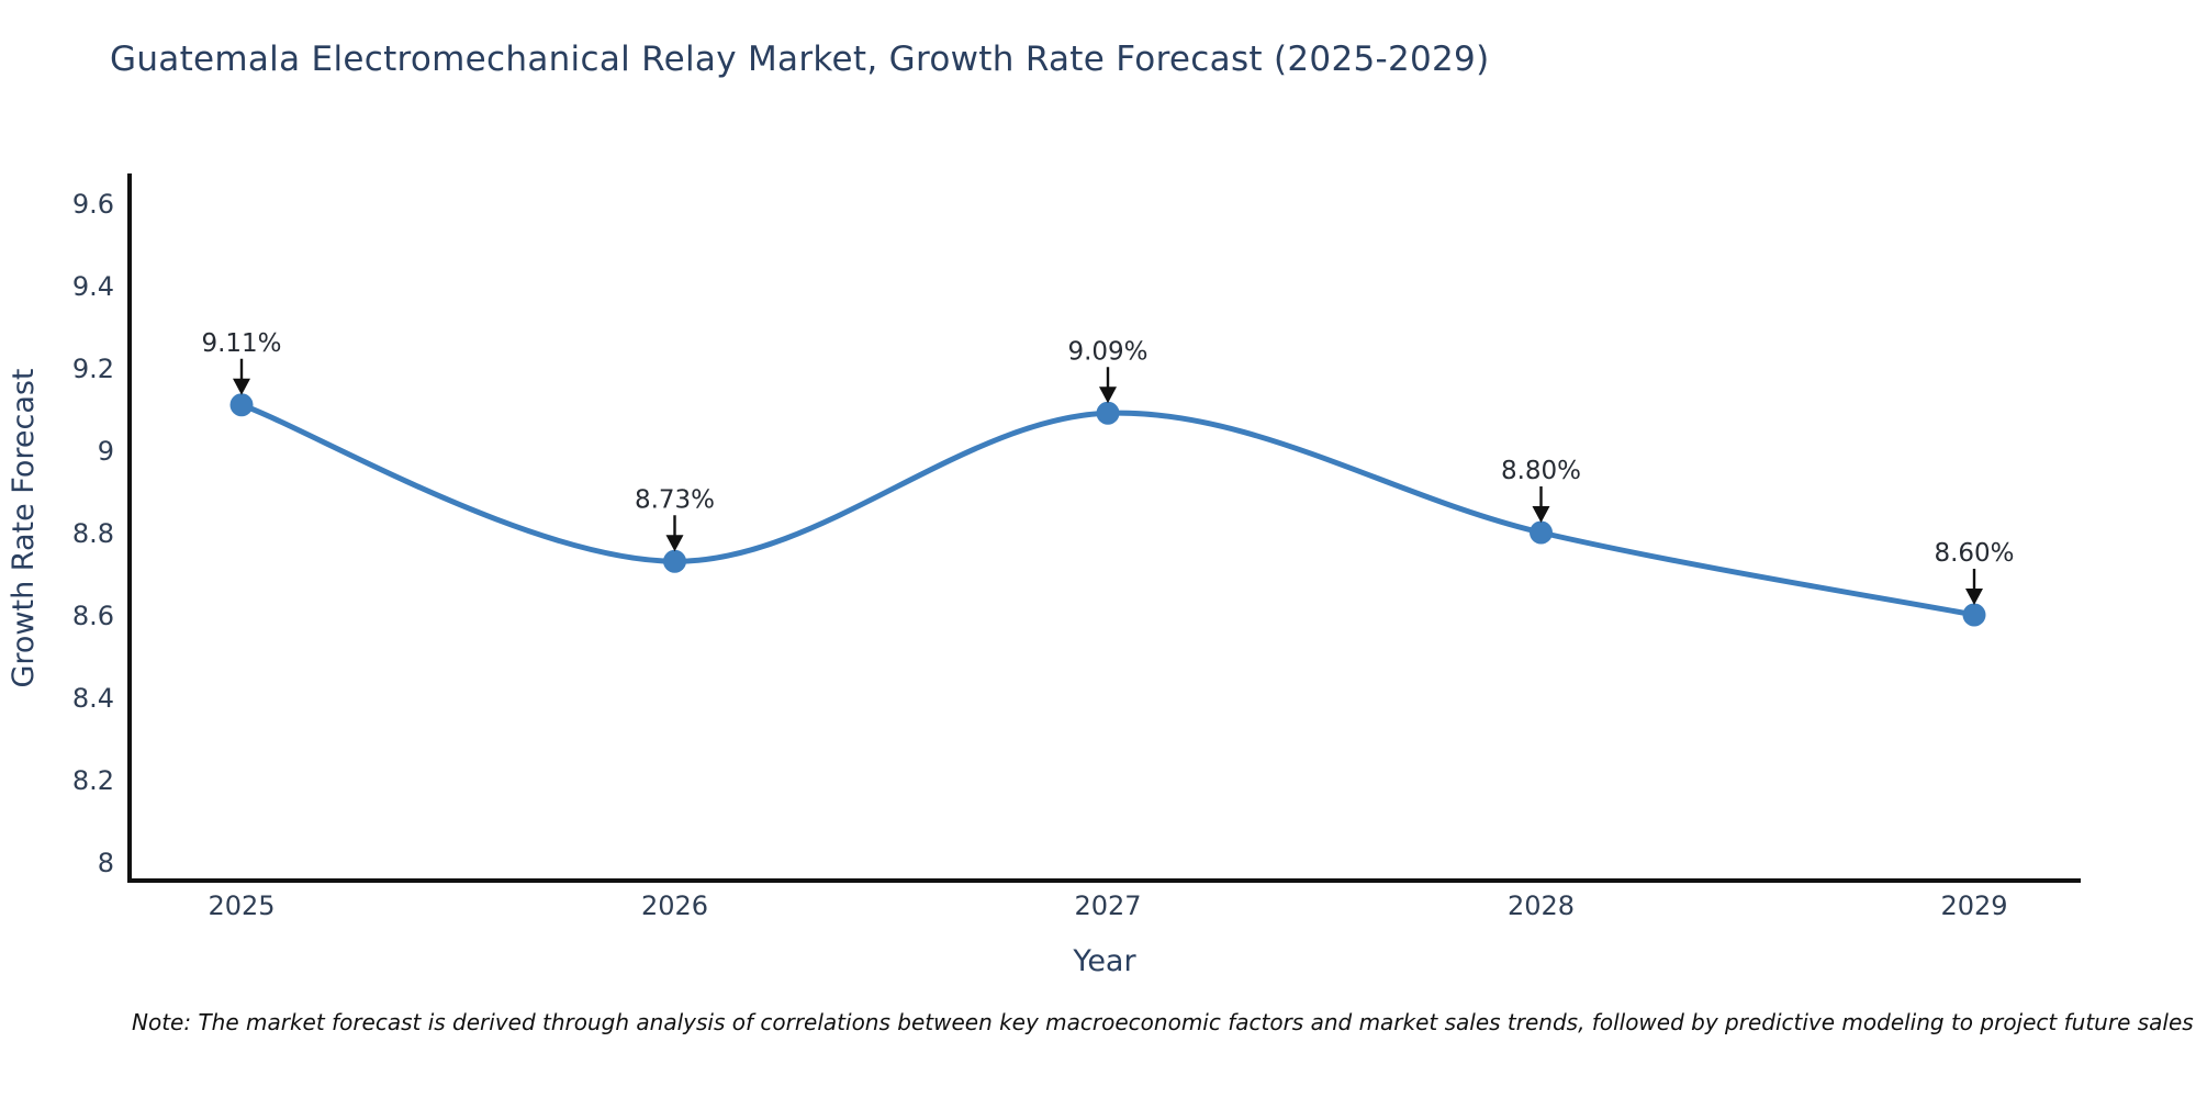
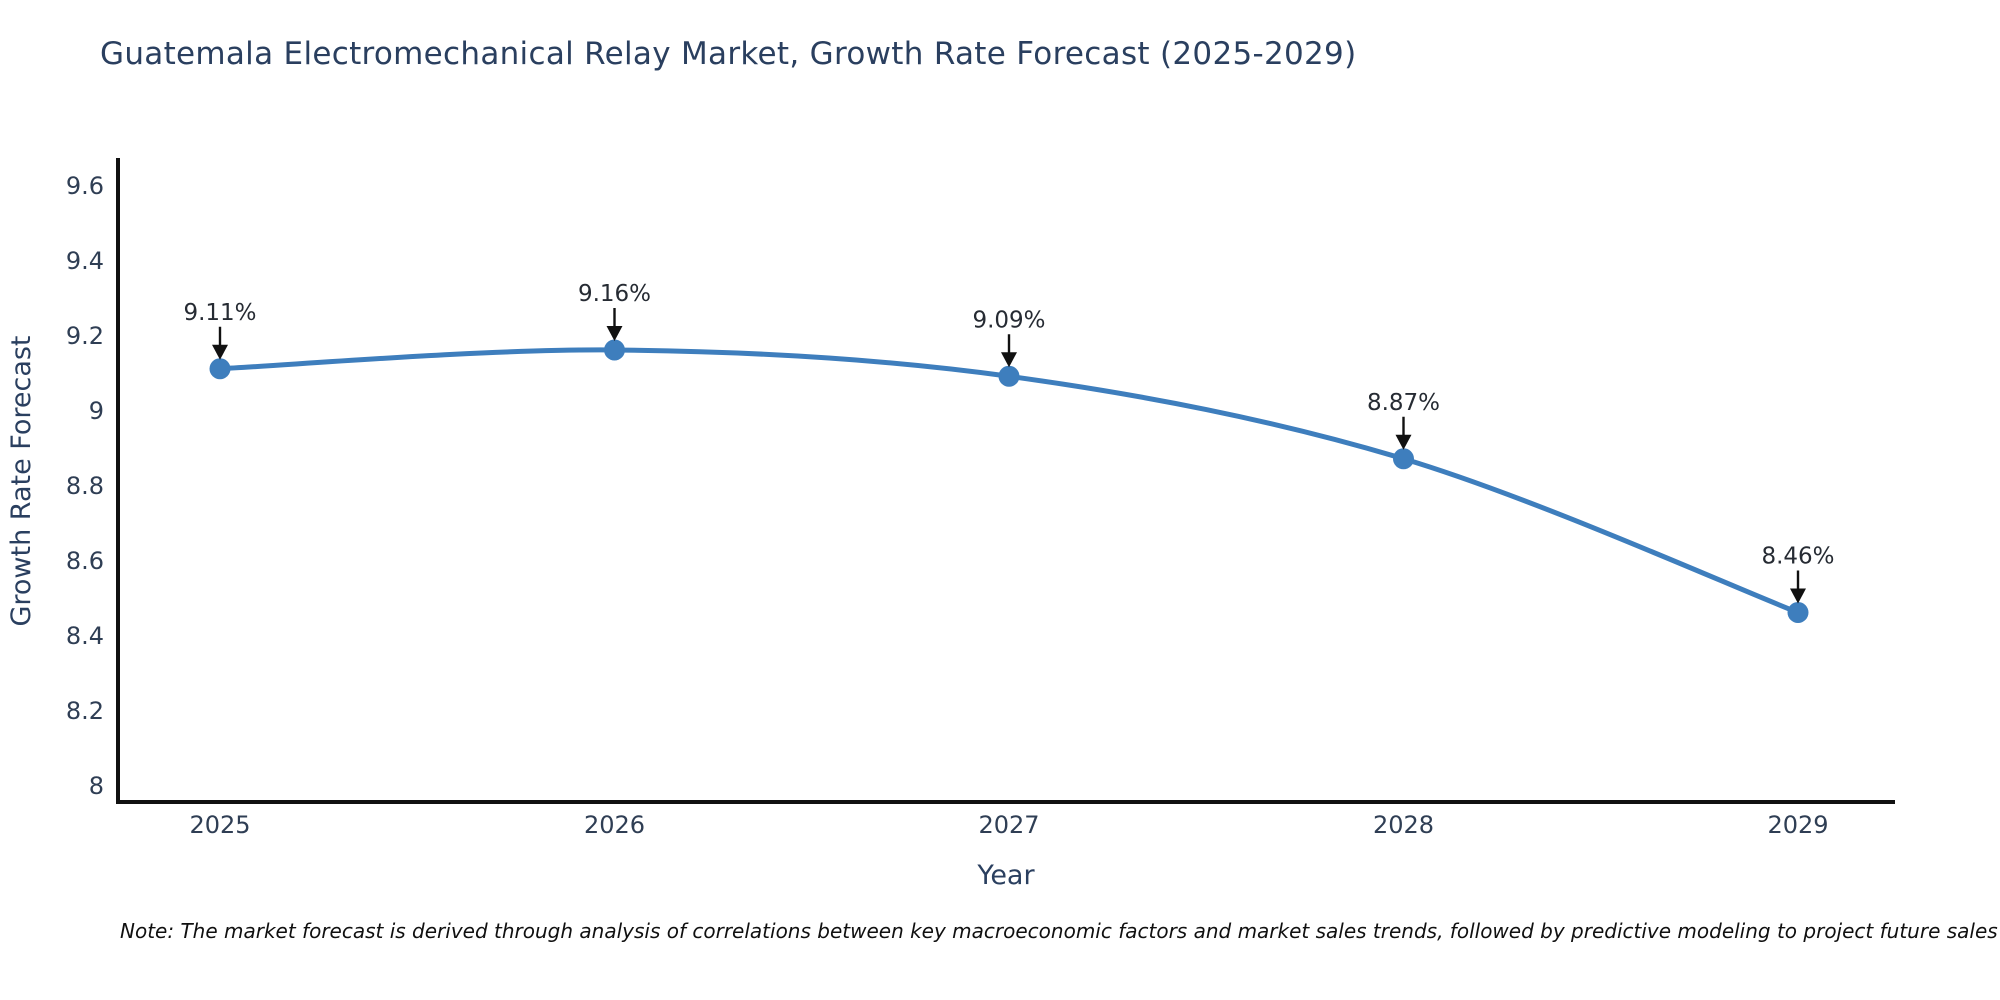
2026: 8.73% -> 9.16%
2028: 8.80% -> 8.87%
2029: 8.60% -> 8.46%
